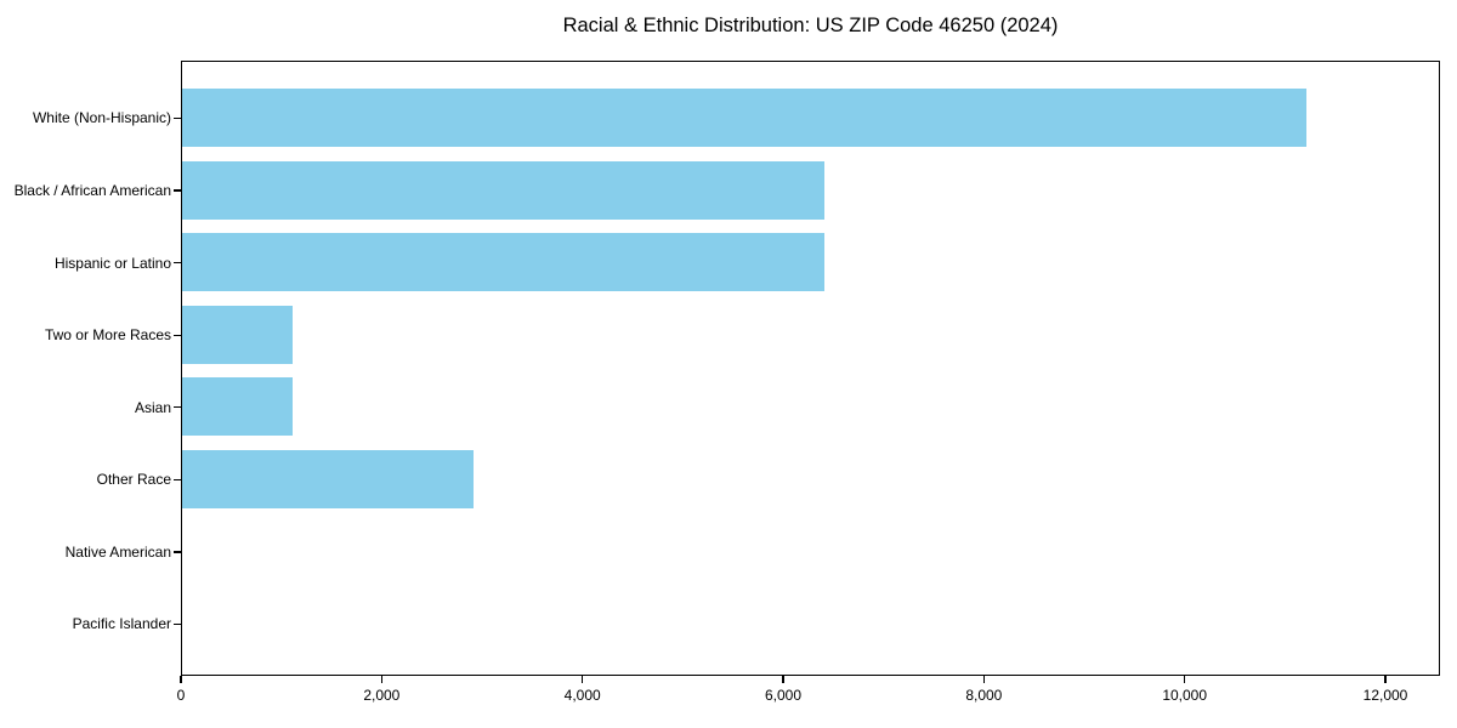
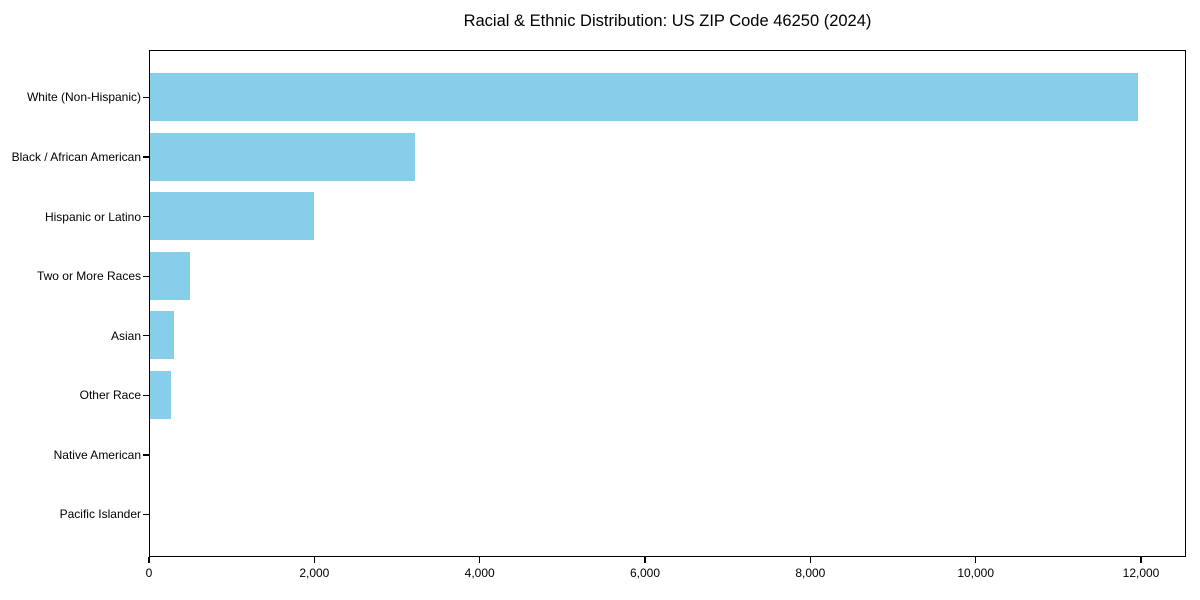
White (Non-Hispanic): 11200 -> 12000
Black / African American: 6400 -> 3200
Hispanic or Latino: 6400 -> 2000
Two or More Races: 1100 -> 500
Asian: 1100 -> 300
Other Race: 2900 -> 300
